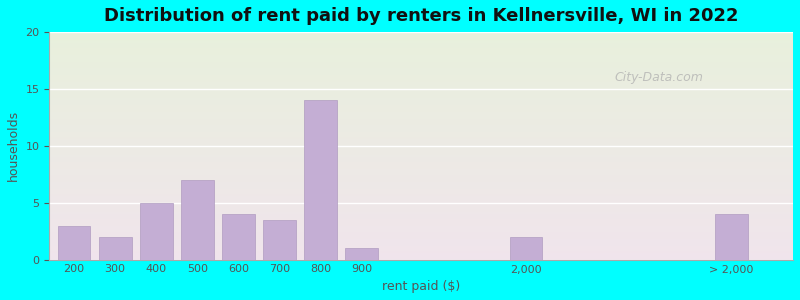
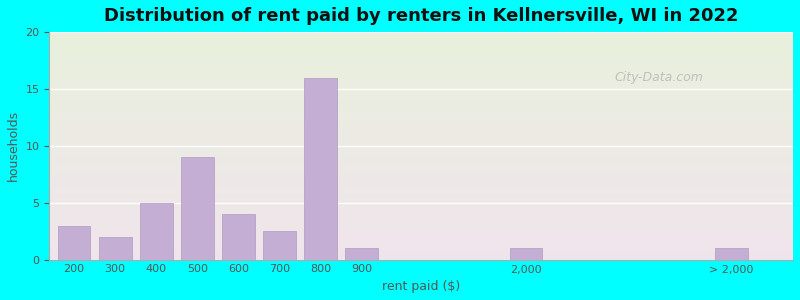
500: 7.0 -> 9.0
700: 3.5 -> 2.5
800: 14.0 -> 16.0
2,000: 2.0 -> 1.0
> 2,000: 4.0 -> 1.0
